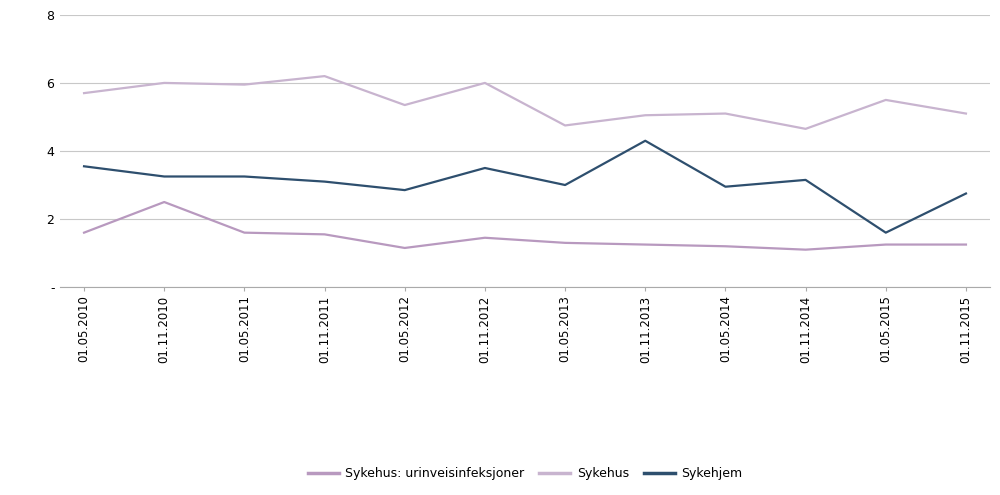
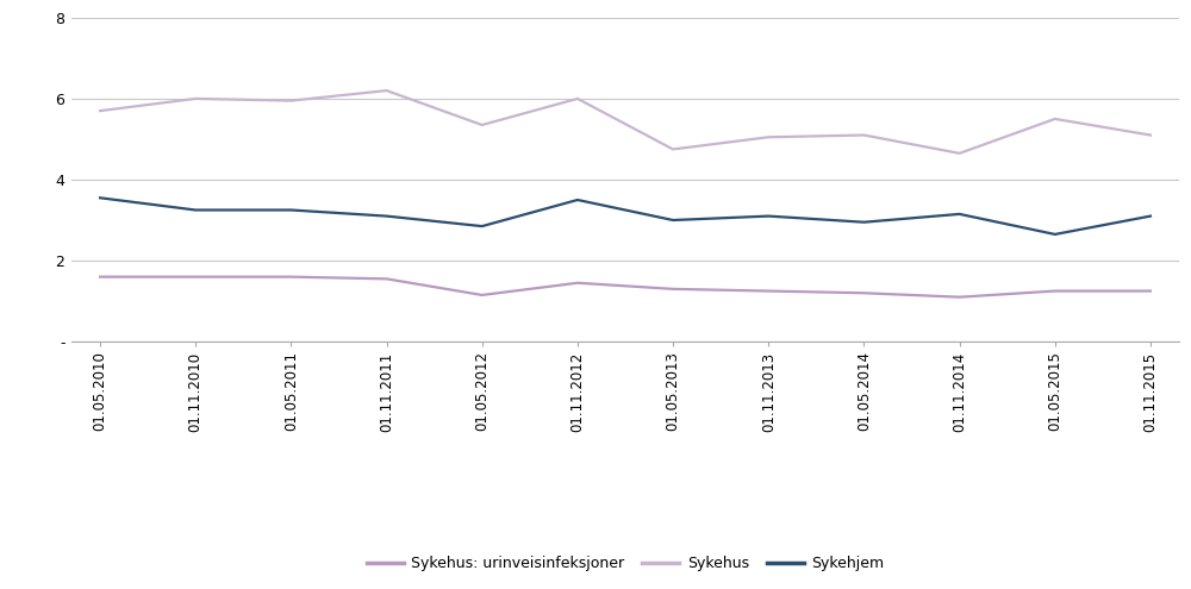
Sykehus: urinveisinfeksjoner/01.11.2010: 2.50 -> 1.60
Sykehjem/01.11.2013: 4.30 -> 3.10
Sykehjem/01.05.2015: 1.60 -> 2.65
Sykehjem/01.11.2015: 2.75 -> 3.10
